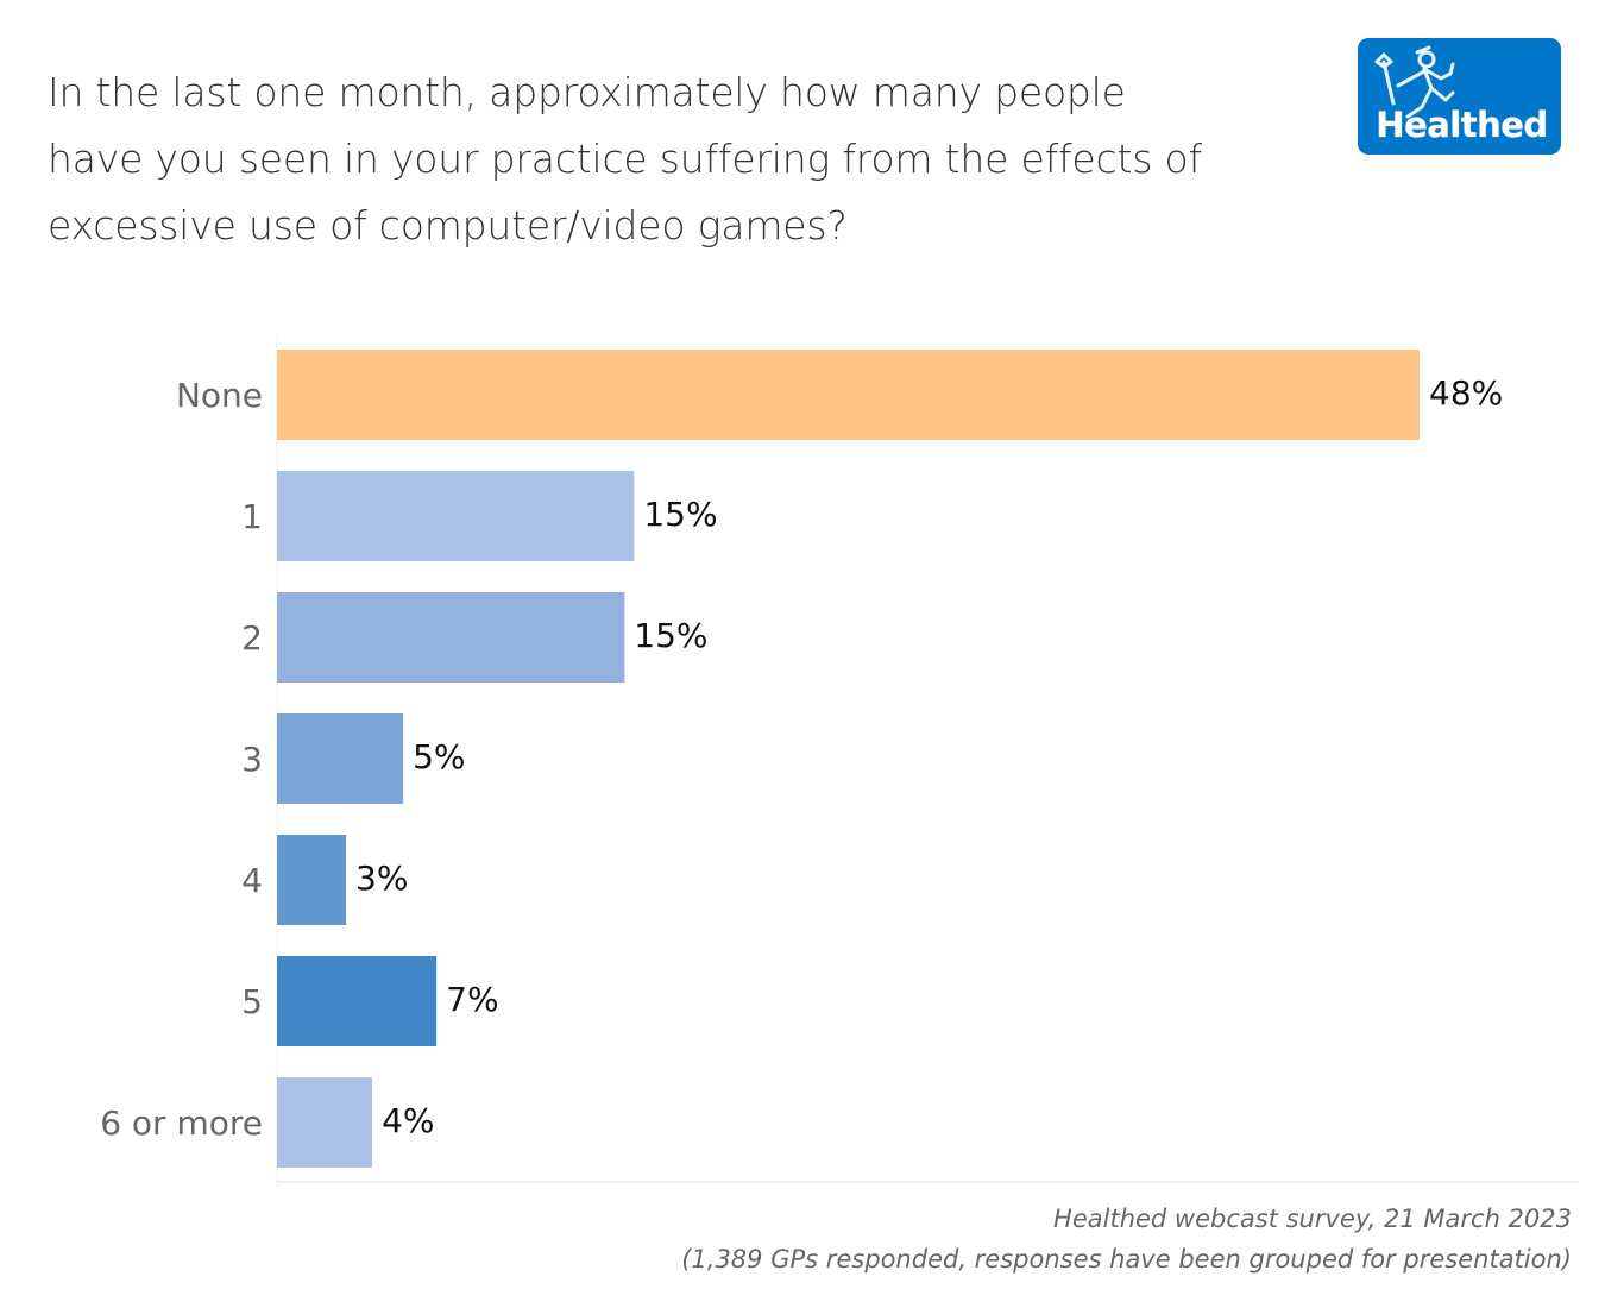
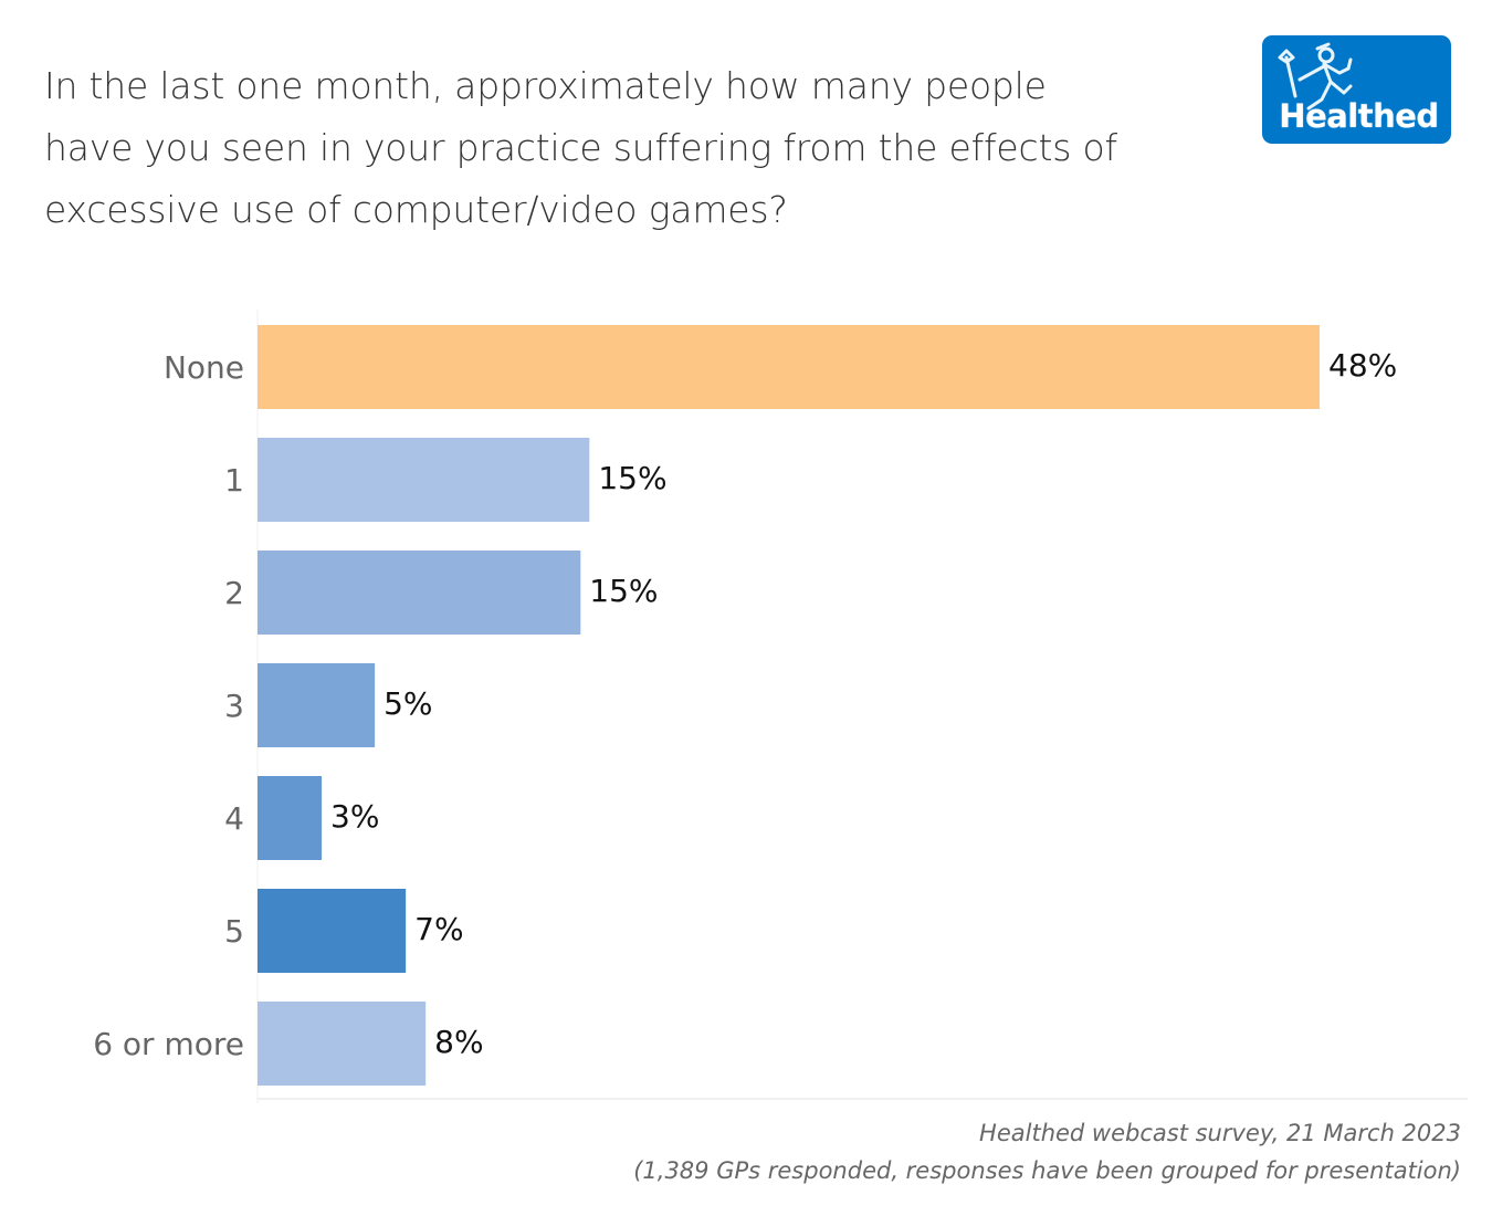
6 or more: 4% -> 8%
